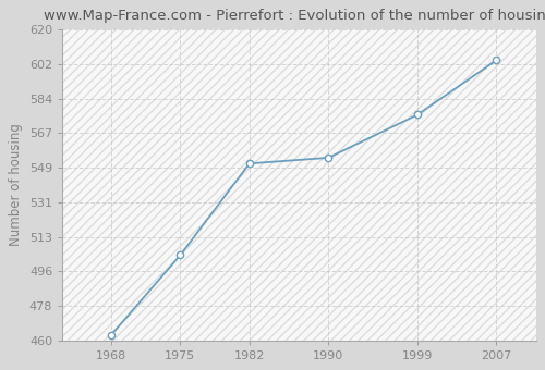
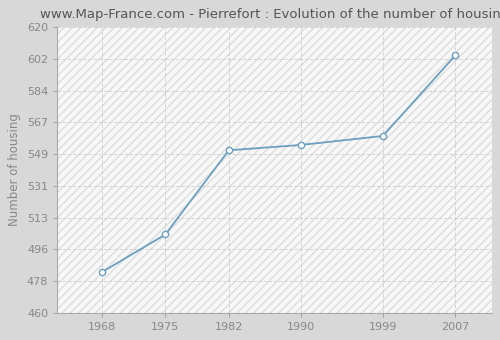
1968: 463 -> 483
1999: 576 -> 559
